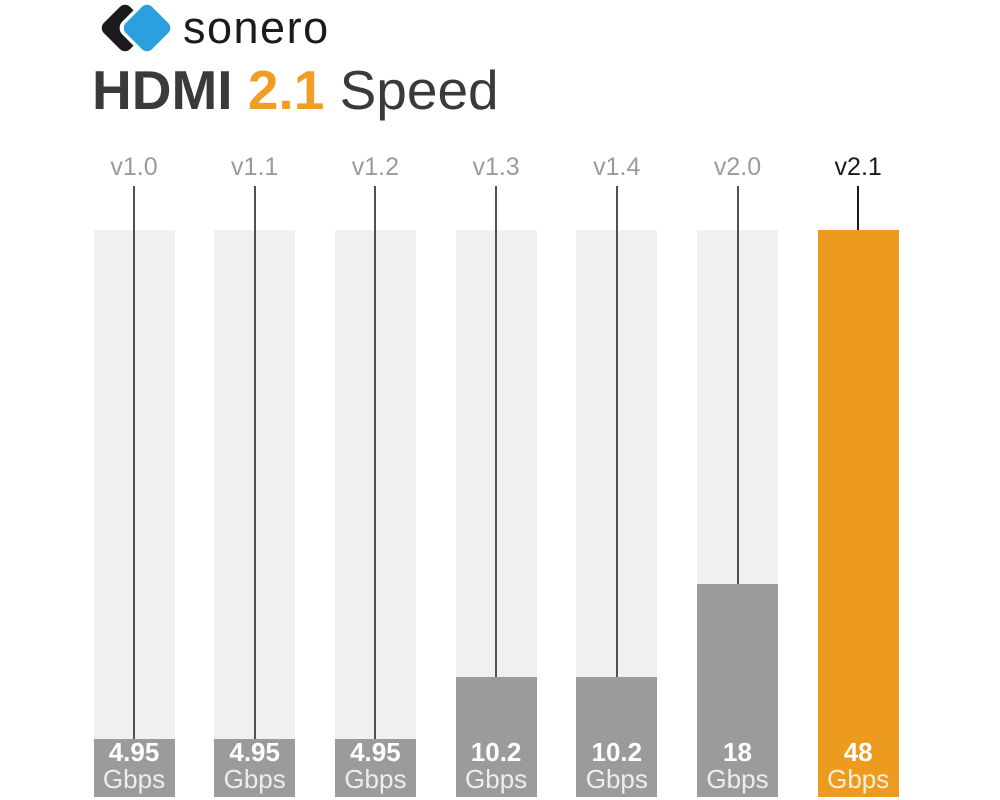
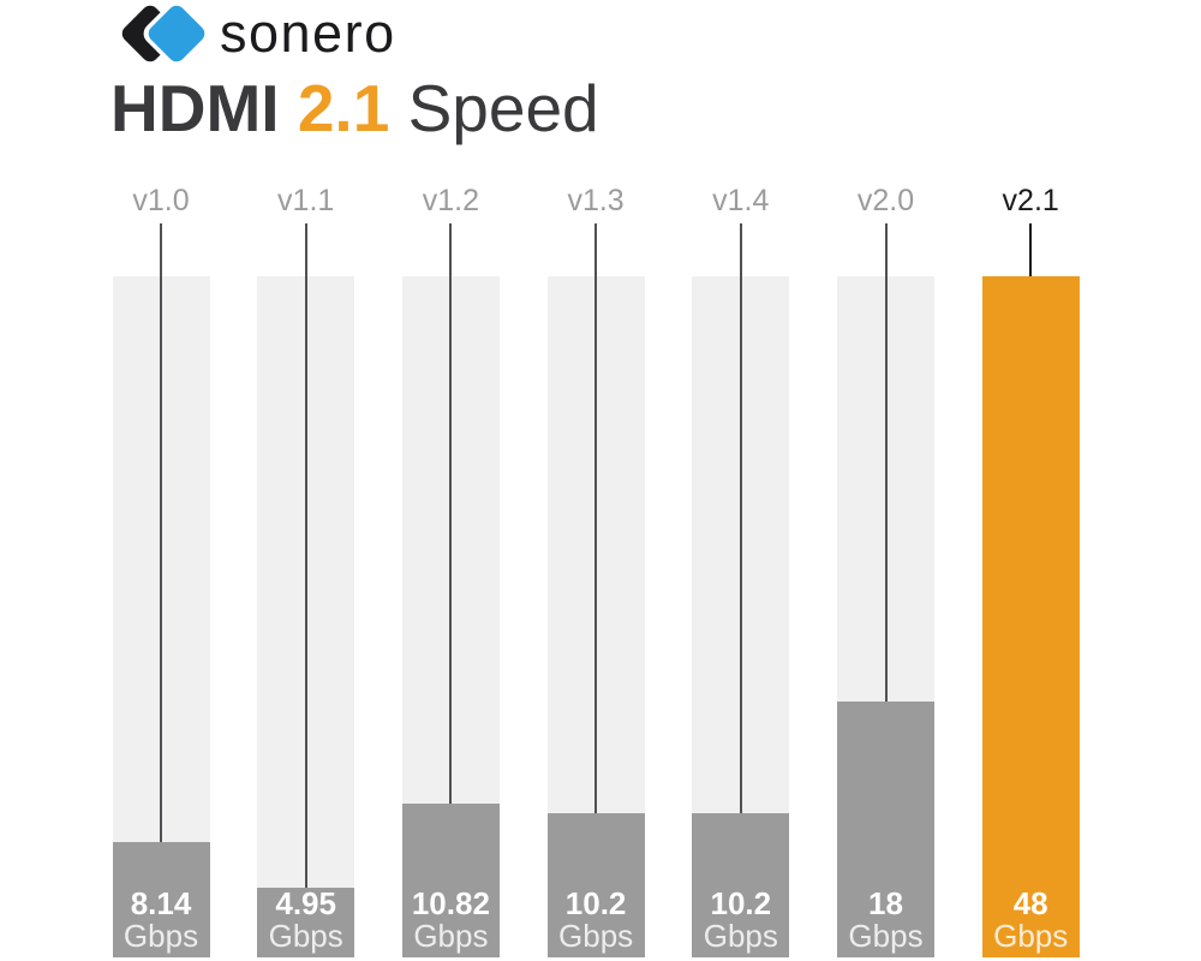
v1.0: 4.95 -> 8.14
v1.2: 4.95 -> 10.82
